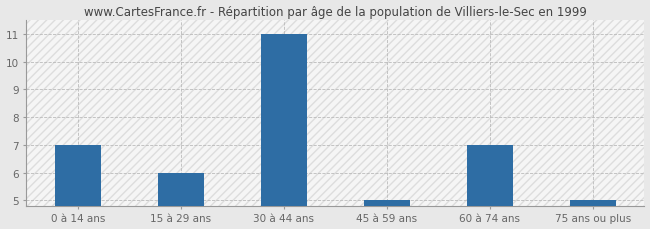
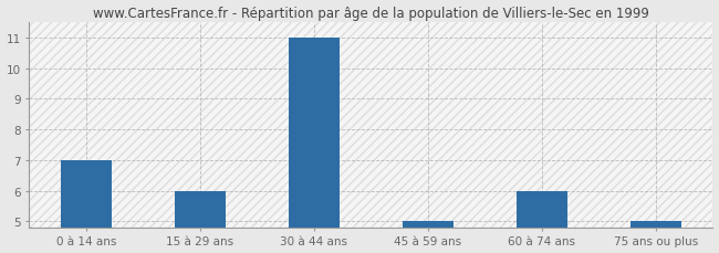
60 à 74 ans: 7 -> 6
